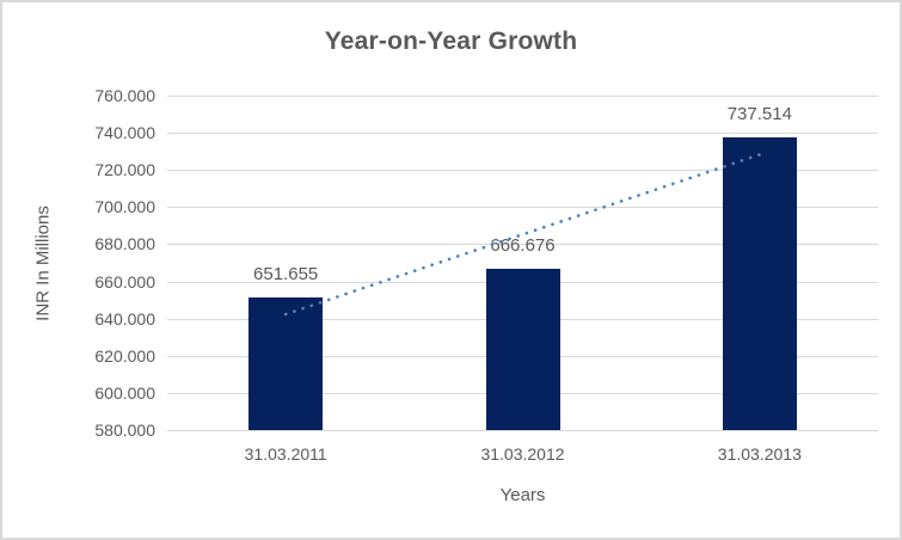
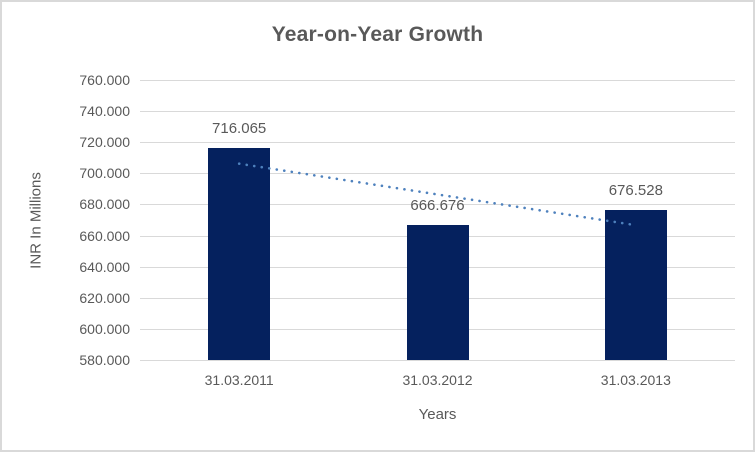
31.03.2011: 651.655 -> 716.065
31.03.2013: 737.514 -> 676.528
